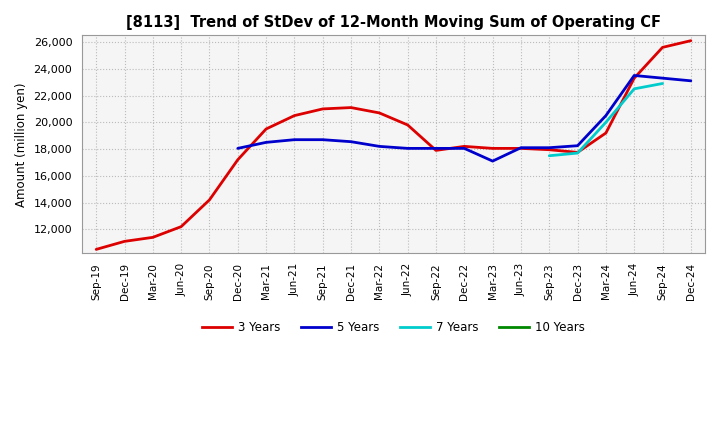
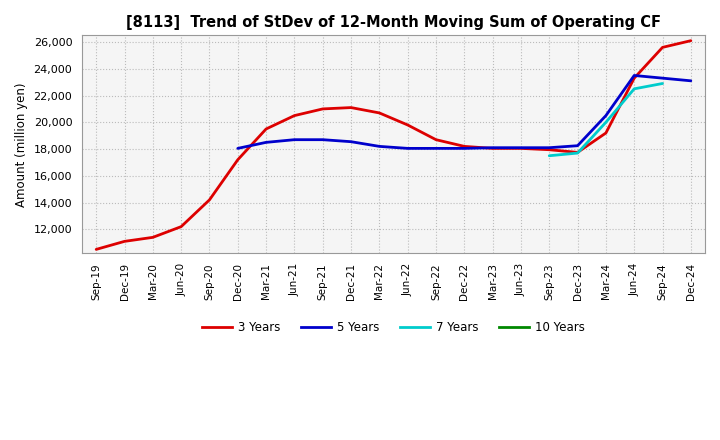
3 Years/Sep-22: 17,900 -> 18,700
5 Years/Mar-23: 17,100 -> 18,100
